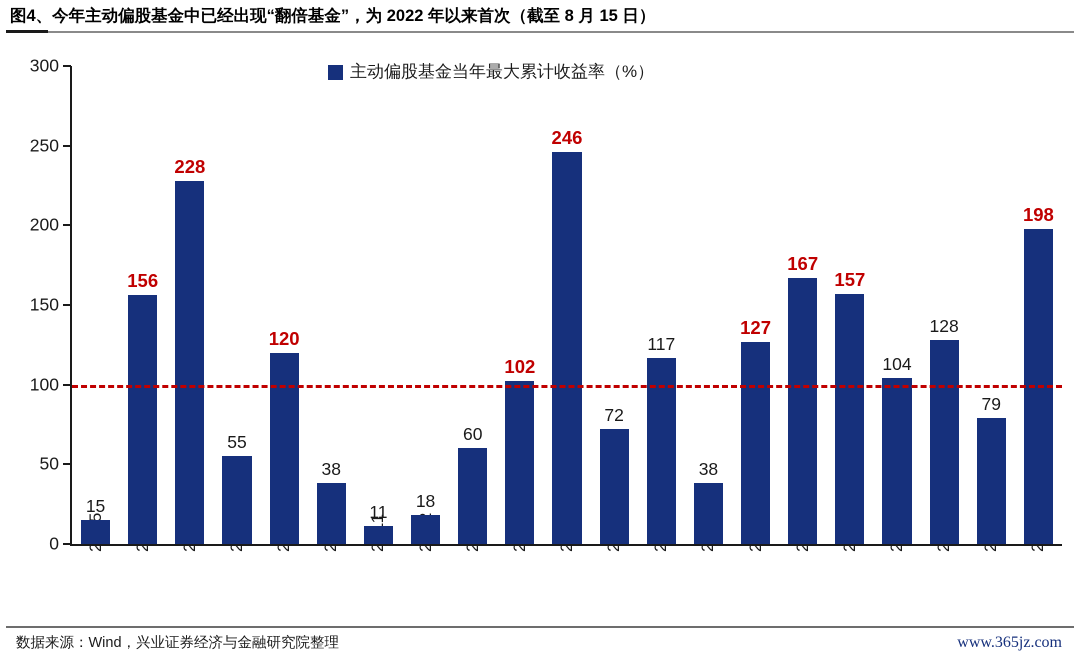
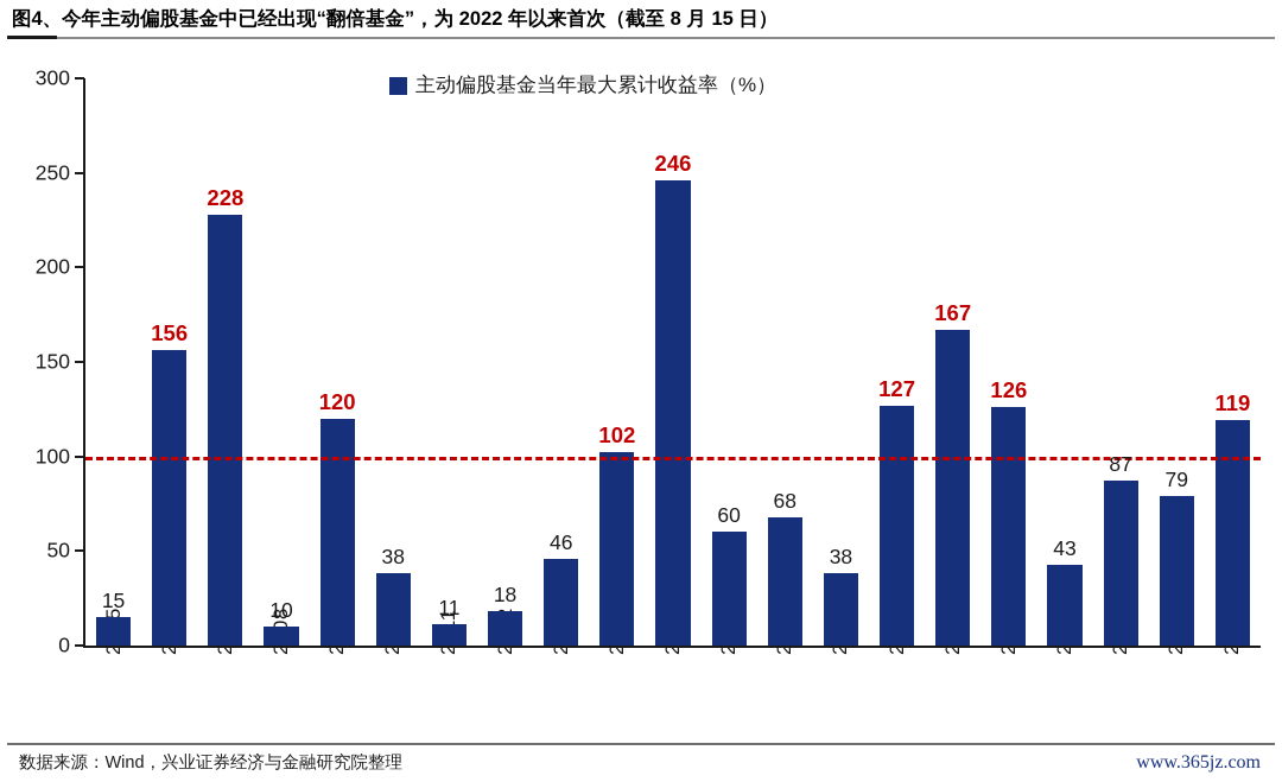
2008: 55 -> 10
2013: 60 -> 46
2016: 72 -> 60
2017: 117 -> 68
2021: 157 -> 126
2022: 104 -> 43
2023: 128 -> 87
2025: 198 -> 119
